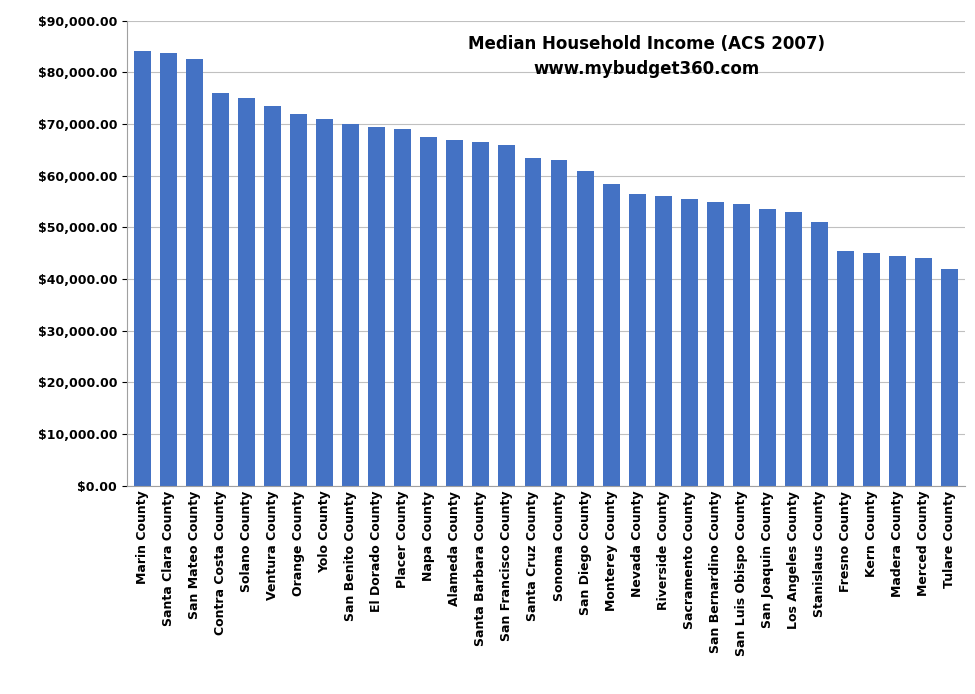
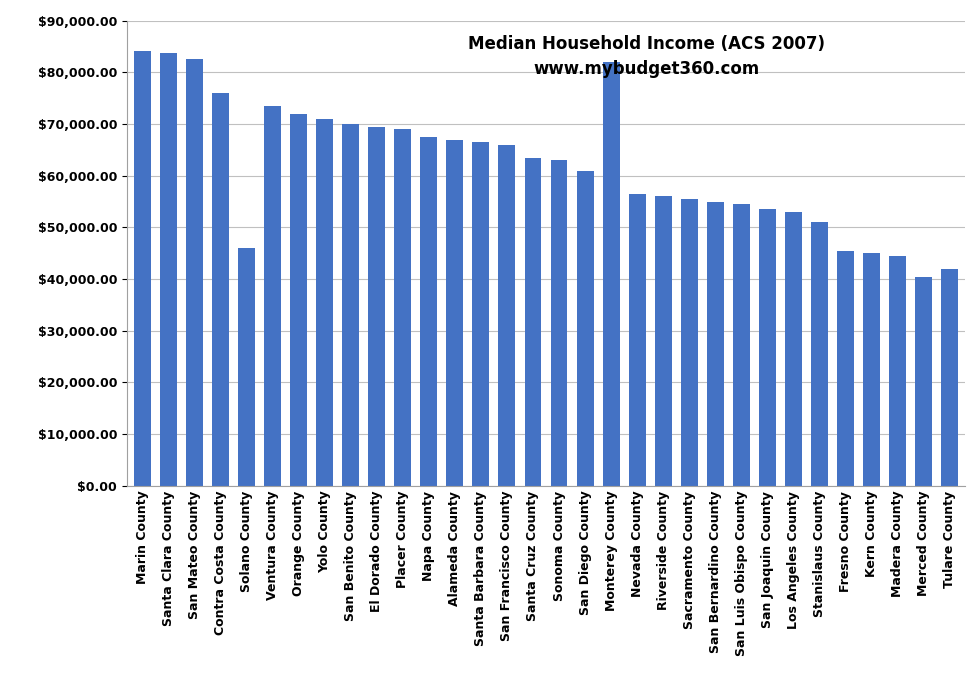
Solano County: $75,000 -> $46,000
Monterey County: $58,500 -> $82,000
Merced County: $44,000 -> $40,400
